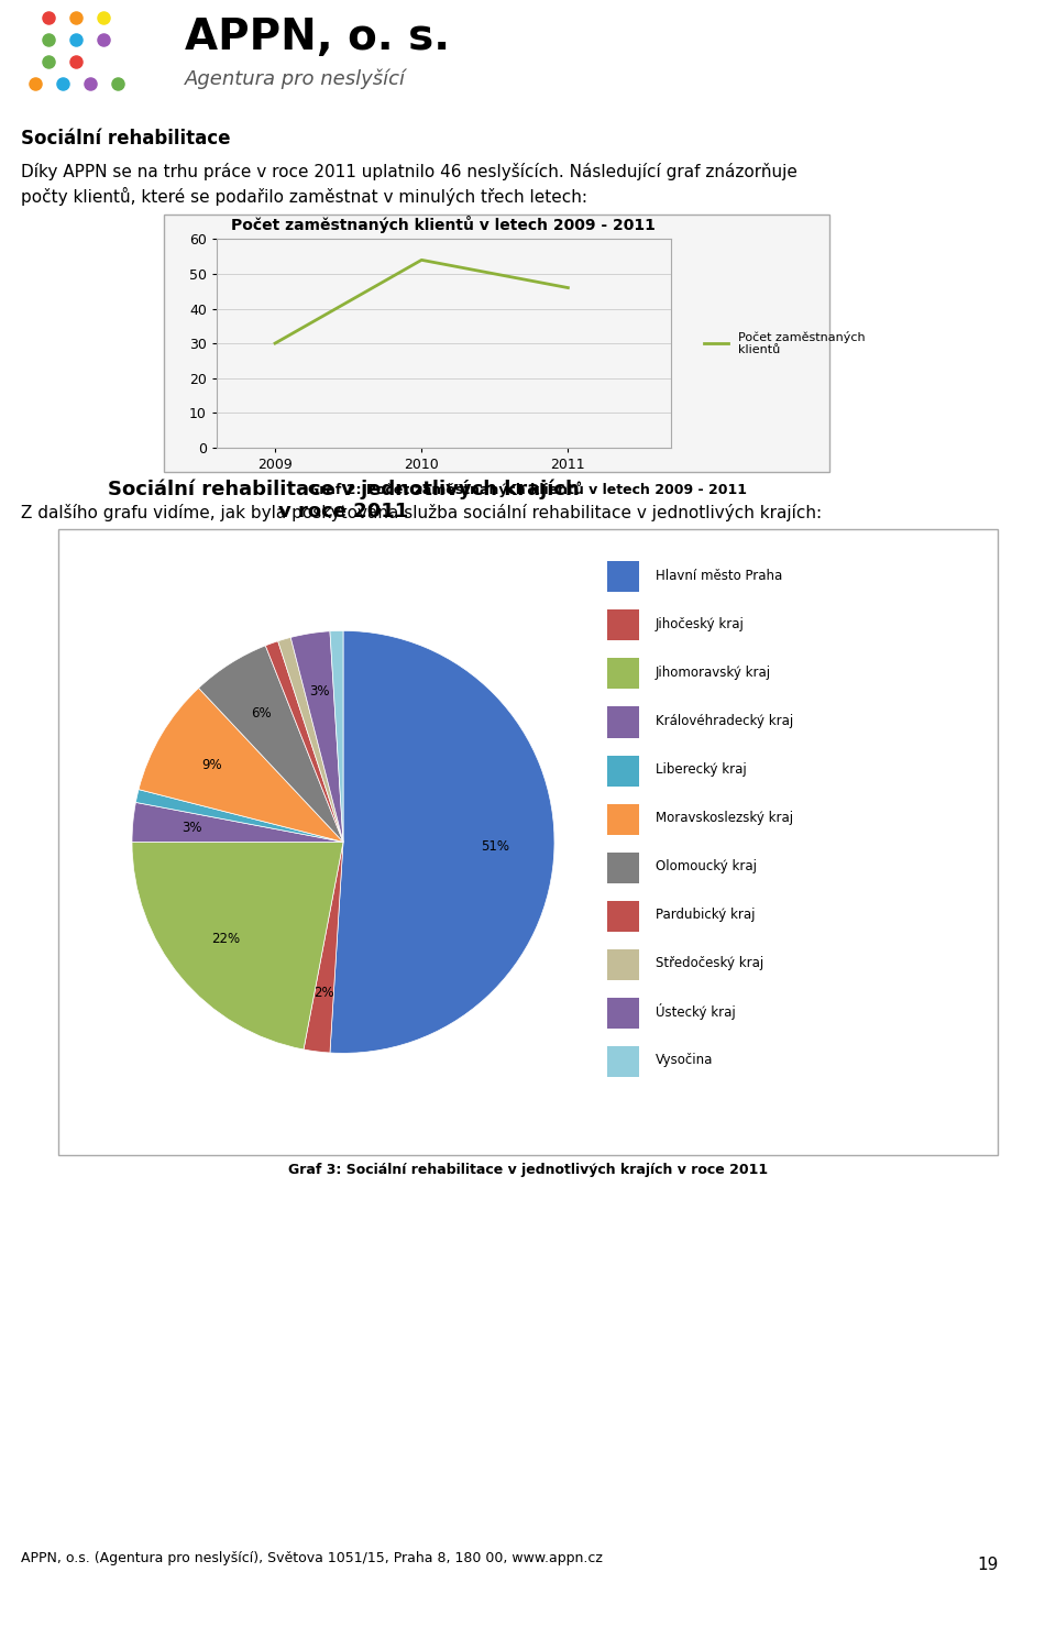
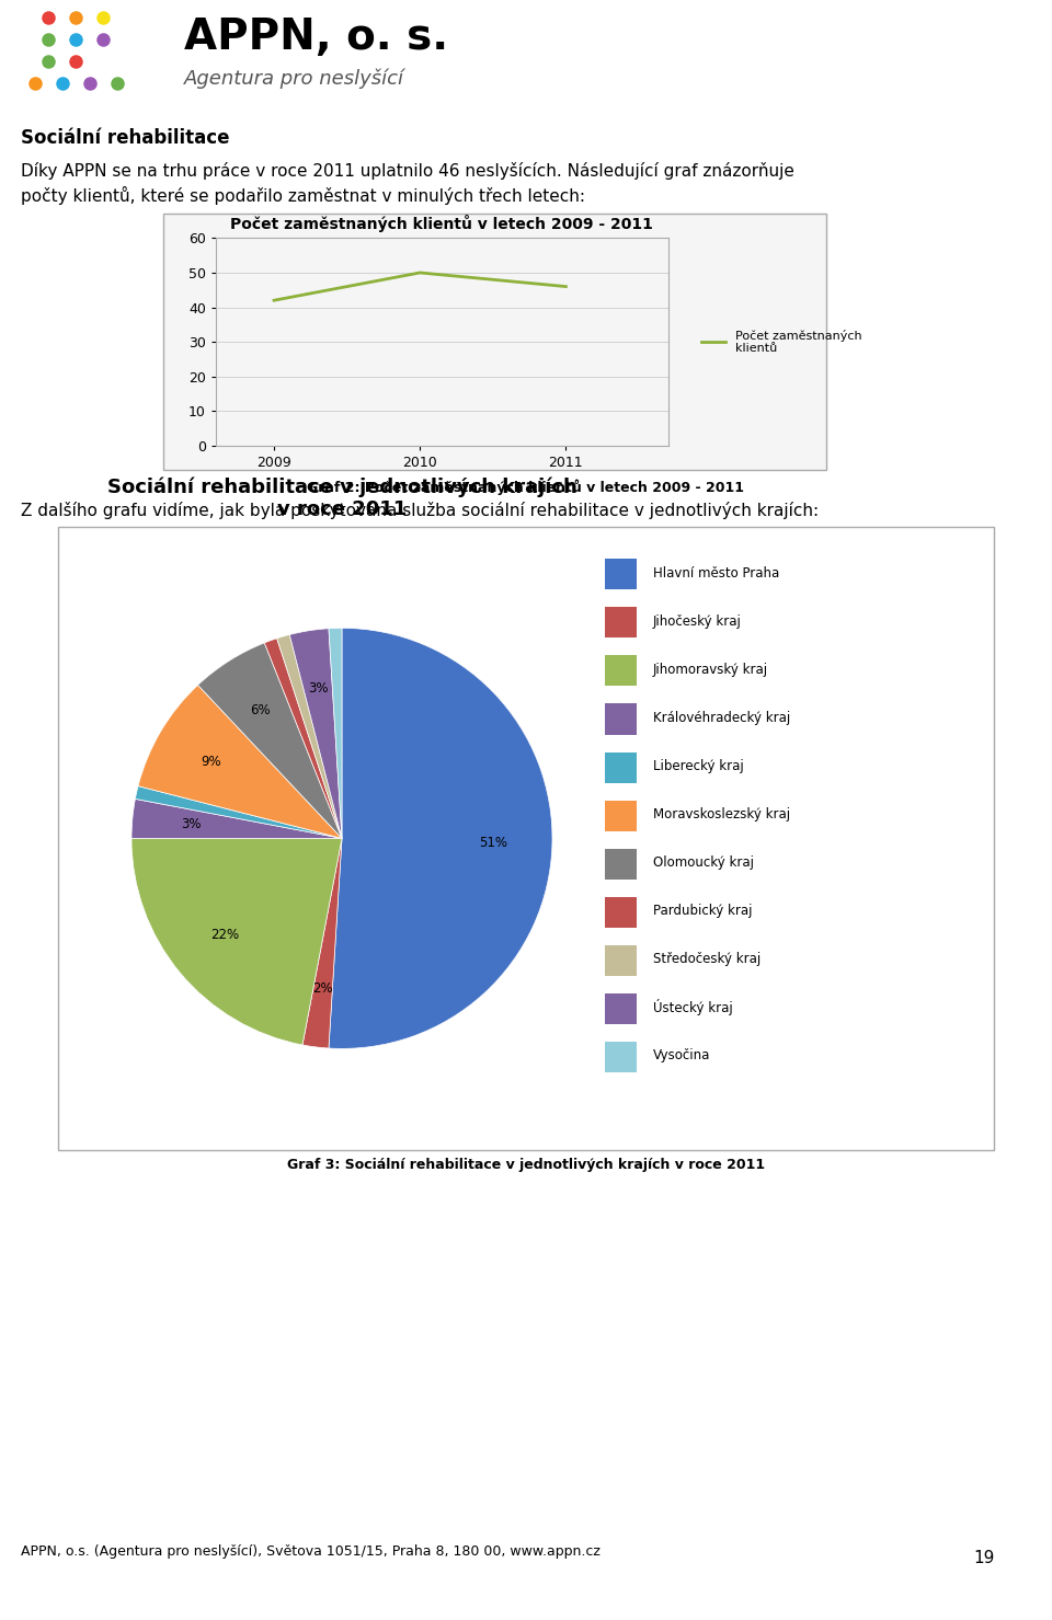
2009: 30 -> 42
2010: 54 -> 50
